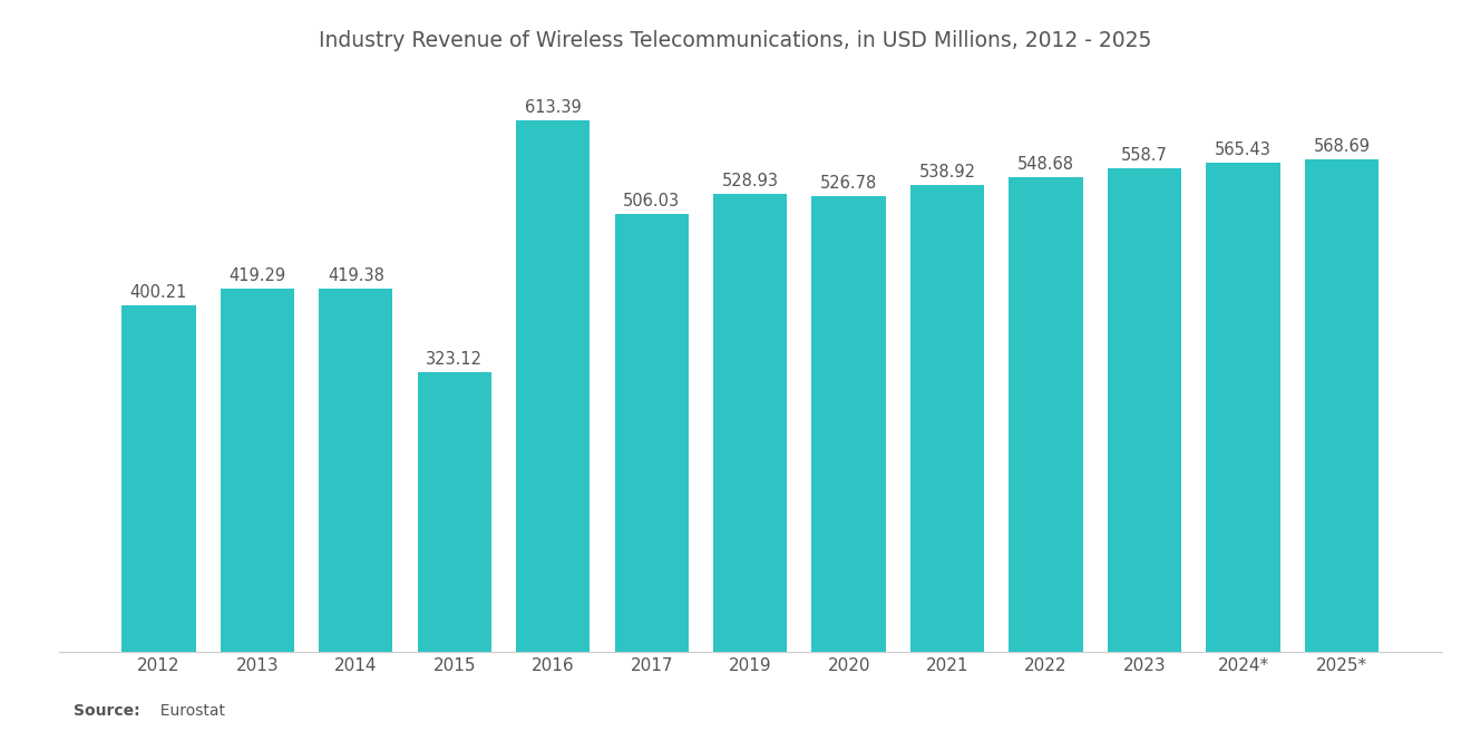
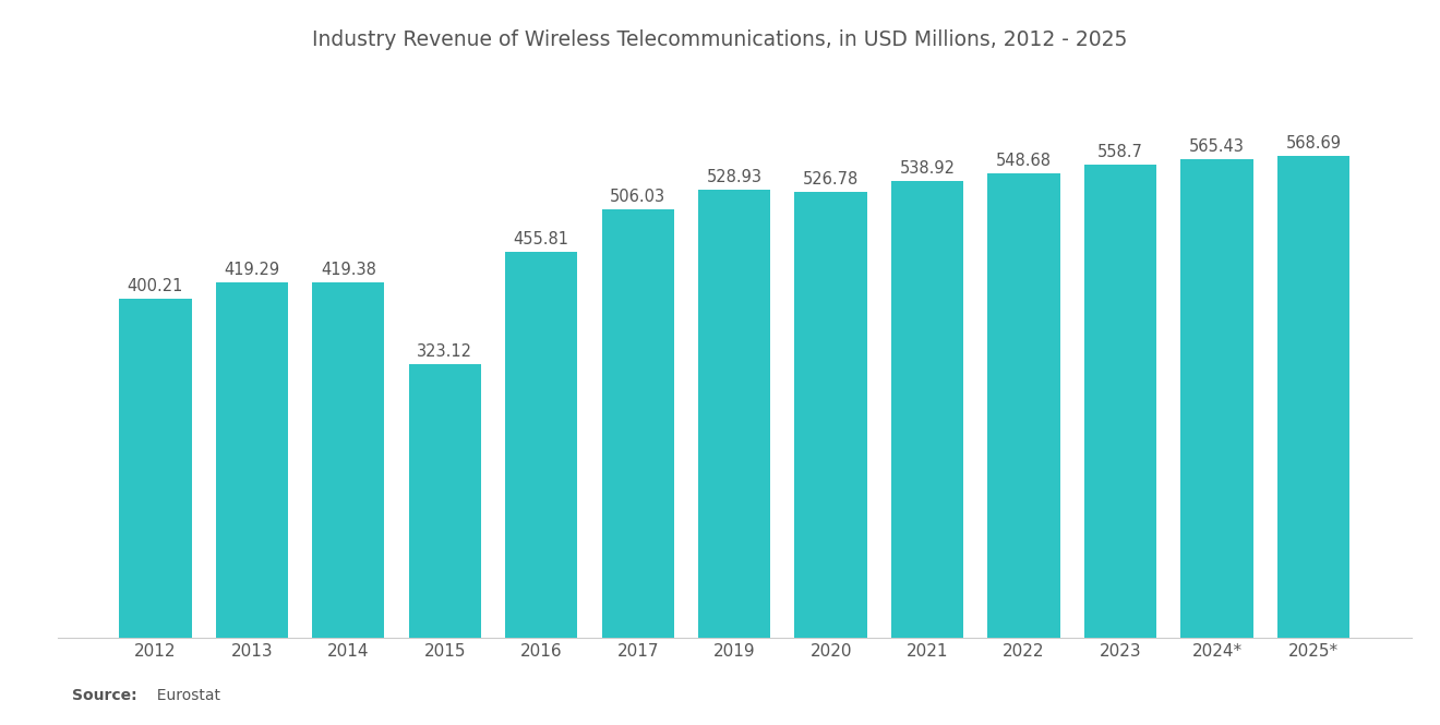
2016: 613.39 -> 455.81
